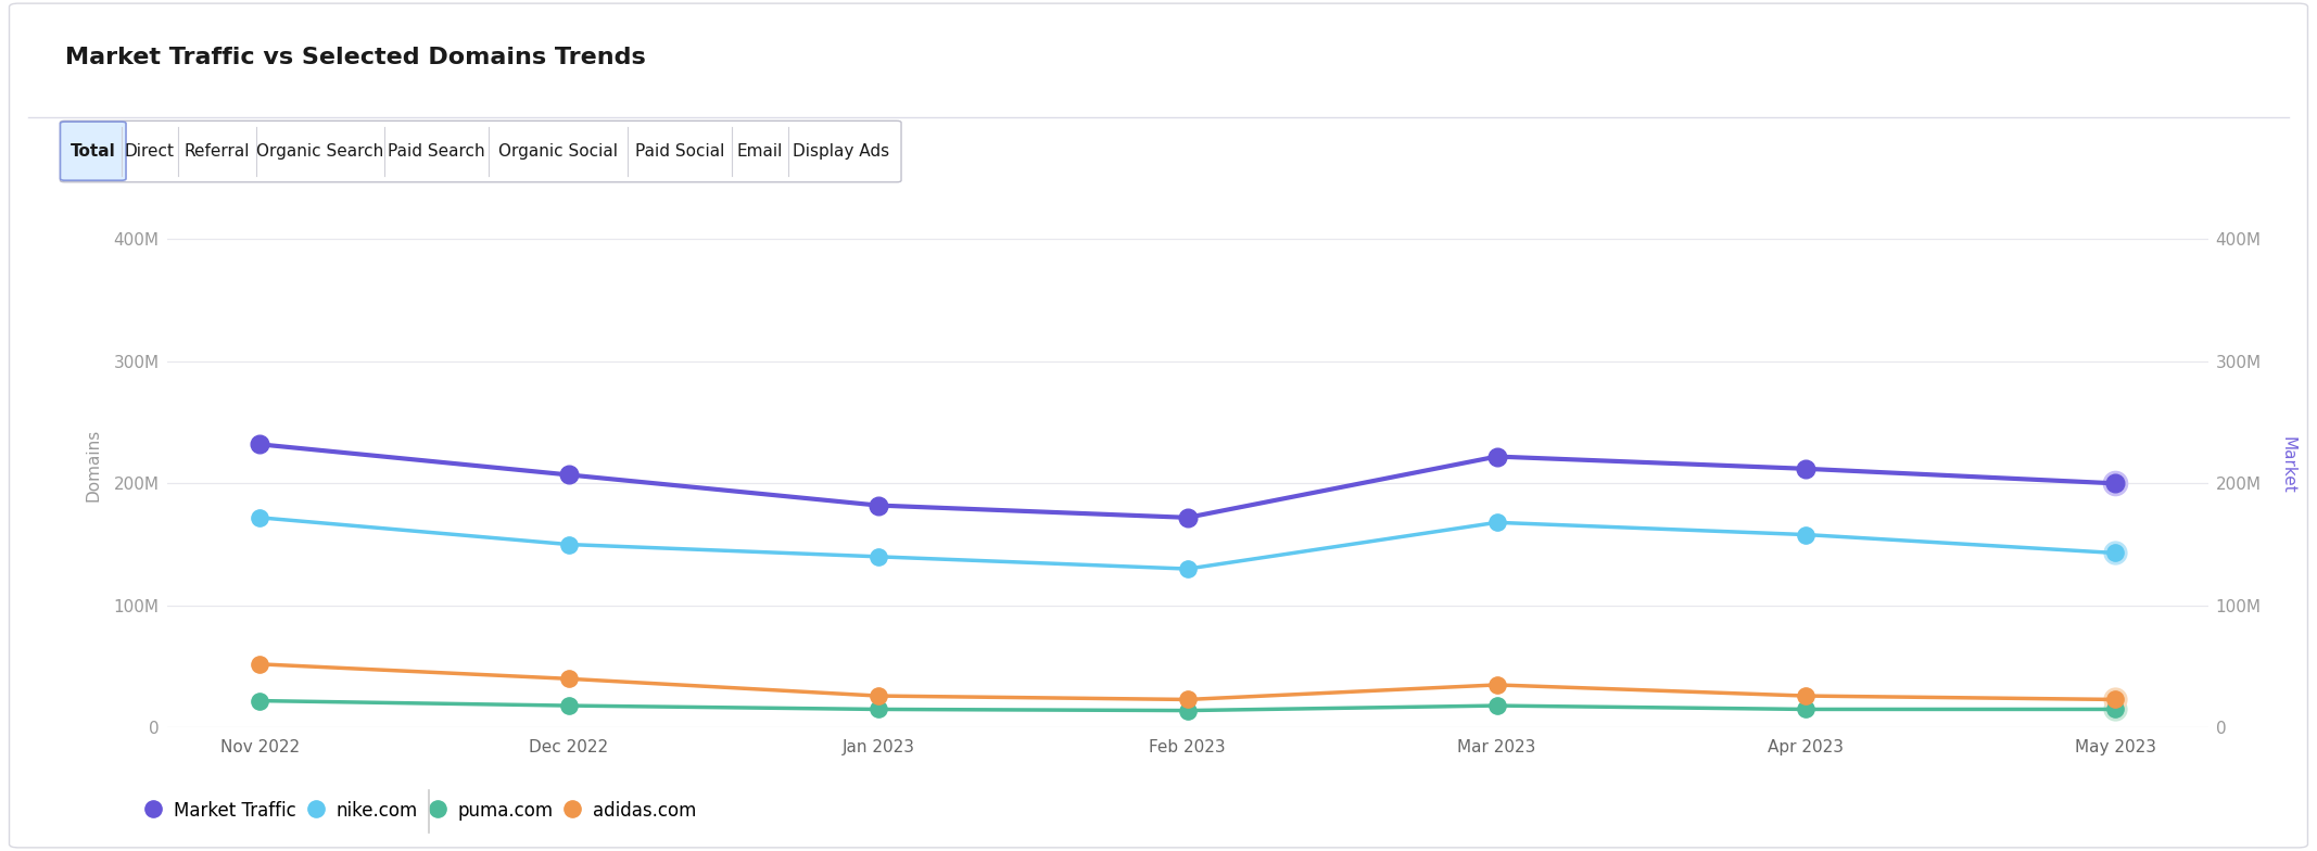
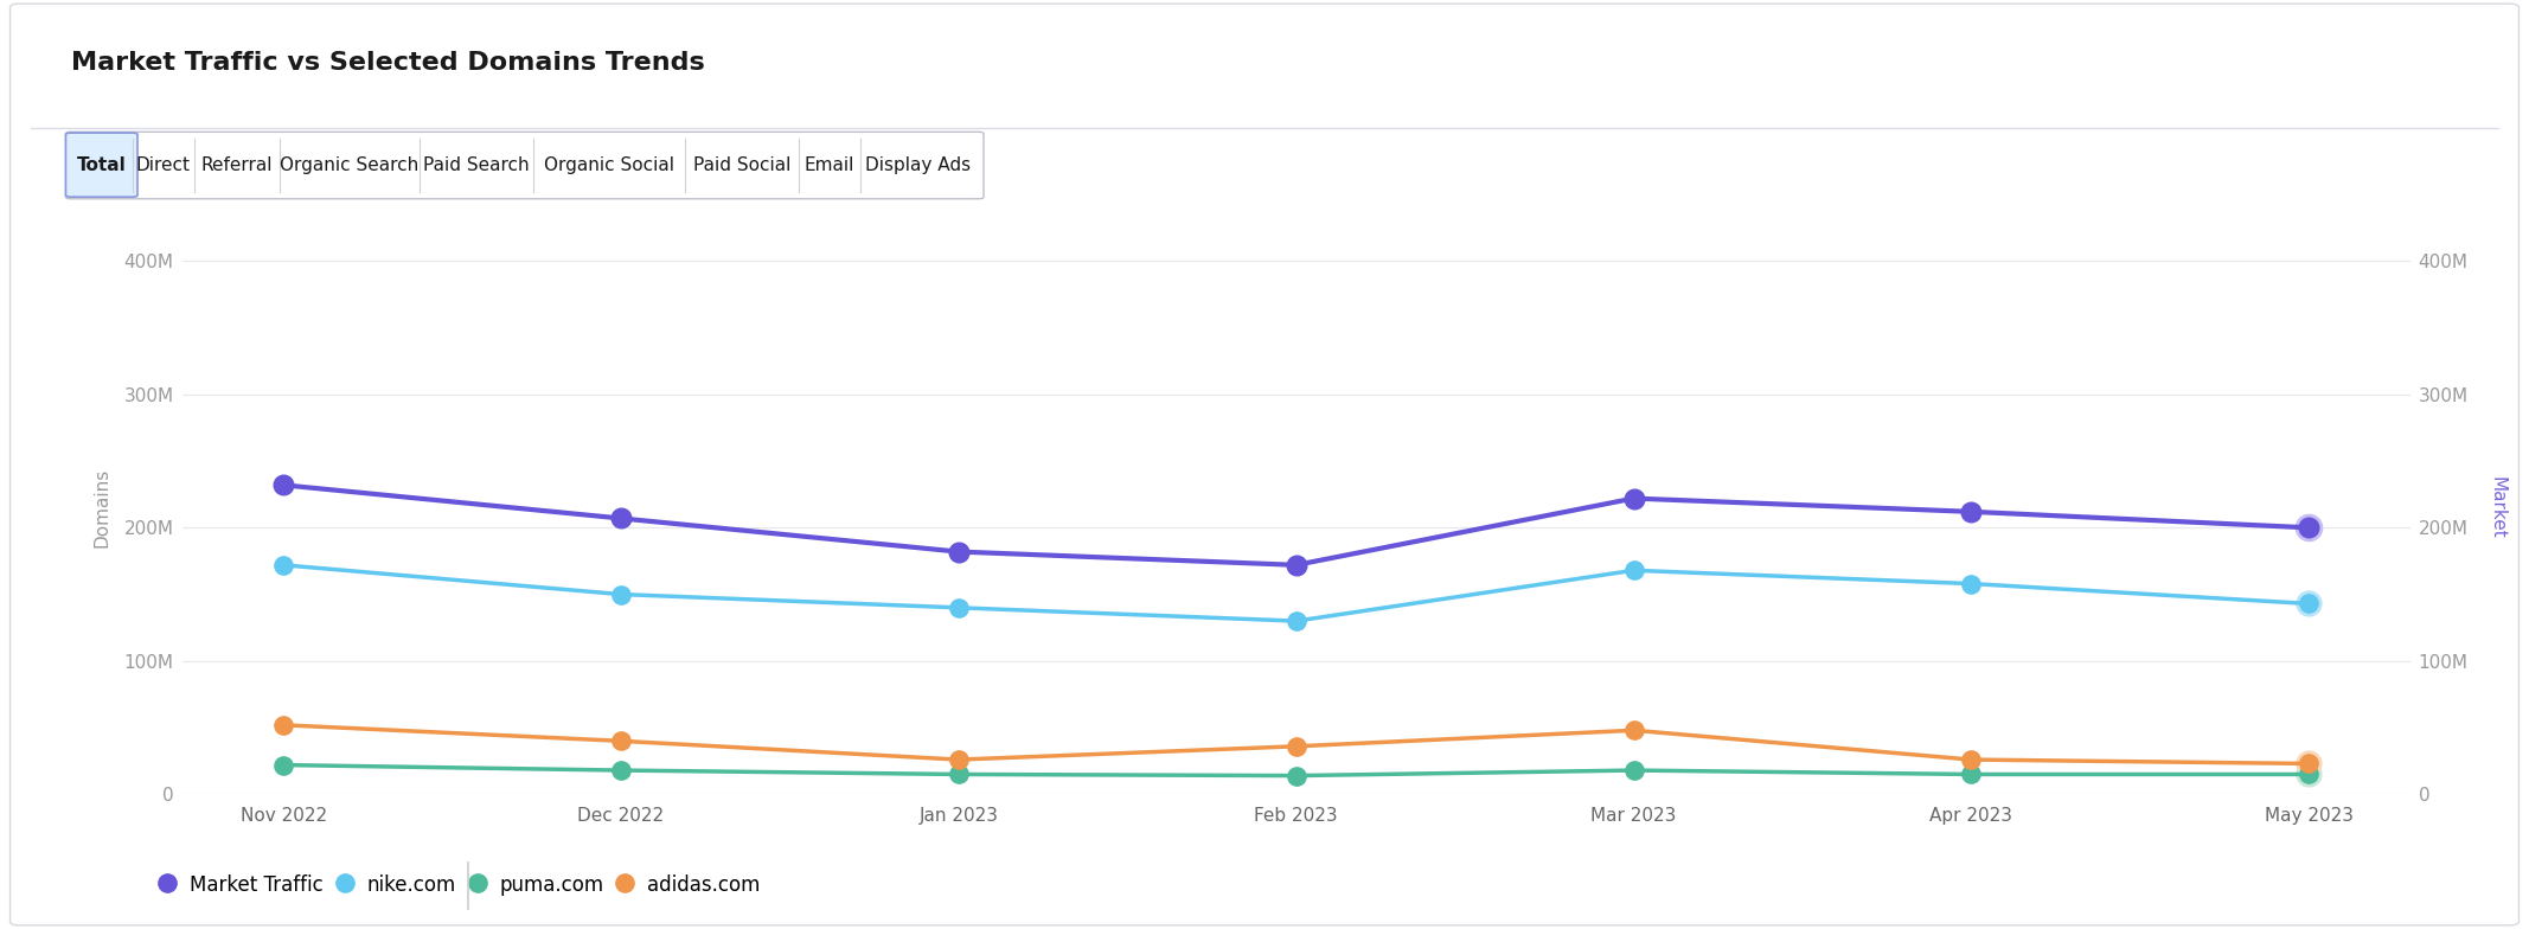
adidas.com/Feb 2023: 23M -> 36M
adidas.com/Mar 2023: 35M -> 48M
